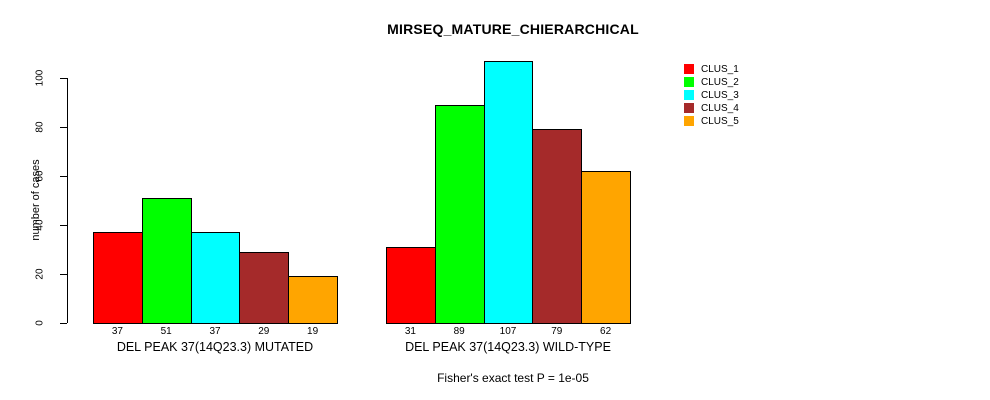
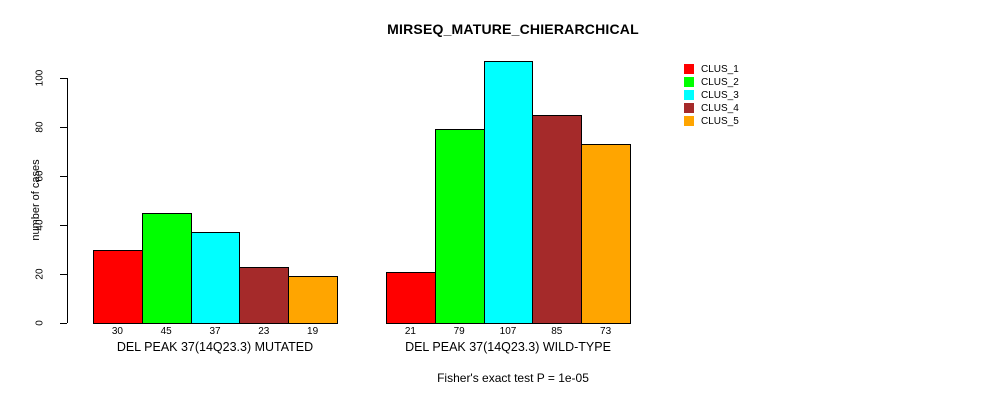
CLUS_1/DEL PEAK 37(14Q23.3) MUTATED: 37 -> 30
CLUS_2/DEL PEAK 37(14Q23.3) MUTATED: 51 -> 45
CLUS_4/DEL PEAK 37(14Q23.3) MUTATED: 29 -> 23
CLUS_1/DEL PEAK 37(14Q23.3) WILD-TYPE: 31 -> 21
CLUS_2/DEL PEAK 37(14Q23.3) WILD-TYPE: 89 -> 79
CLUS_4/DEL PEAK 37(14Q23.3) WILD-TYPE: 79 -> 85
CLUS_5/DEL PEAK 37(14Q23.3) WILD-TYPE: 62 -> 73
